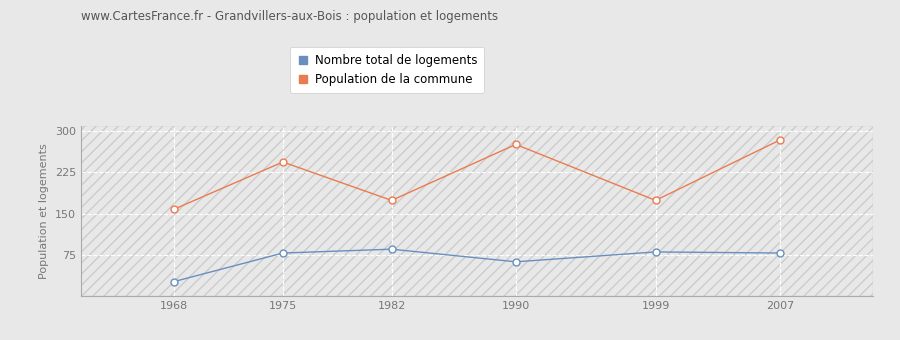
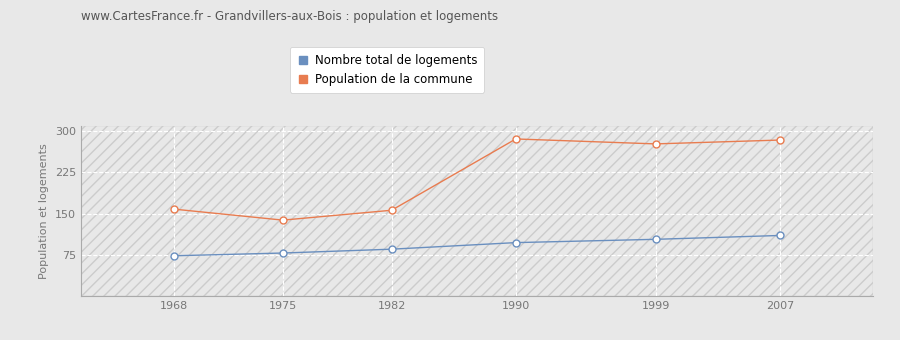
Nombre total de logements/1968: 26 -> 73
Population de la commune/1975: 244 -> 138
Population de la commune/1982: 174 -> 156
Nombre total de logements/1990: 62 -> 97
Population de la commune/1990: 276 -> 286
Nombre total de logements/1999: 80 -> 103
Population de la commune/1999: 174 -> 277
Nombre total de logements/2007: 78 -> 110
